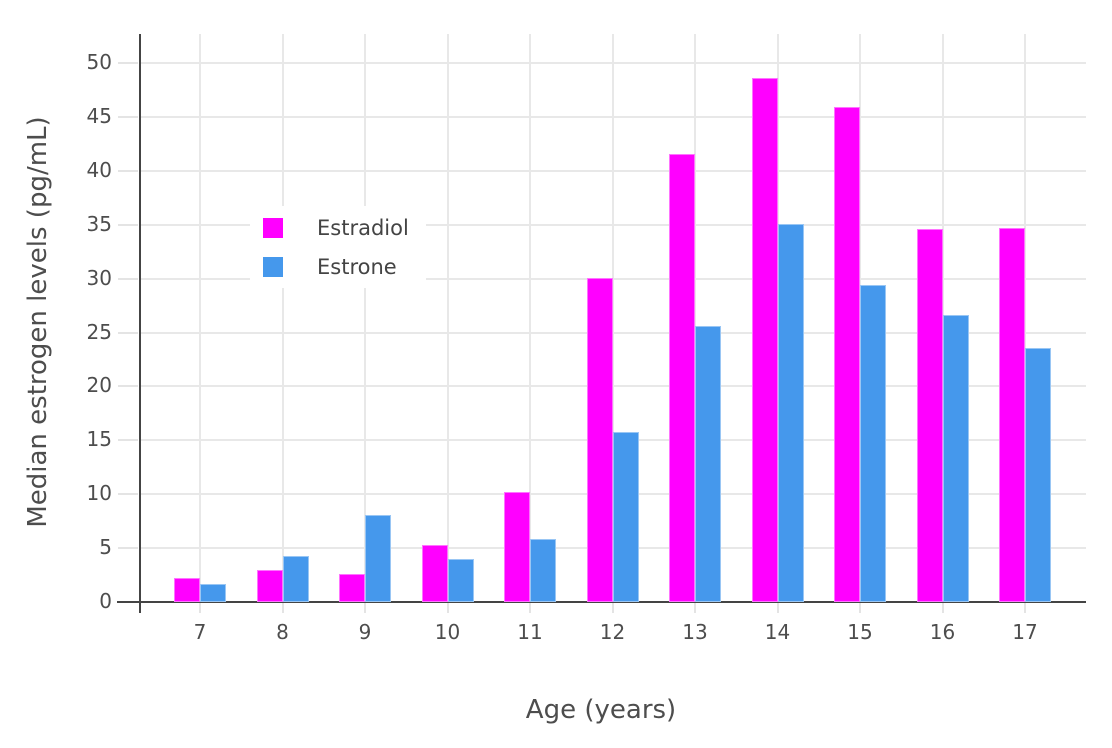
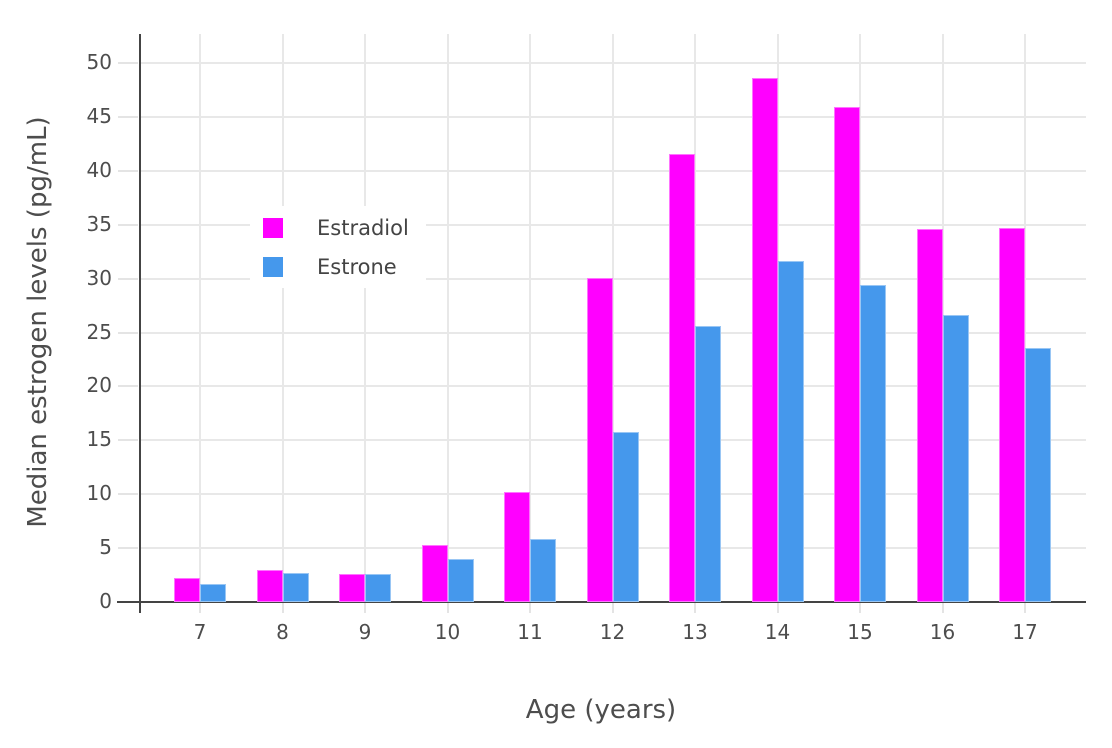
Estrone/8: 4.3 -> 2.7
Estrone/9: 8.1 -> 2.6
Estrone/14: 35.1 -> 31.6
